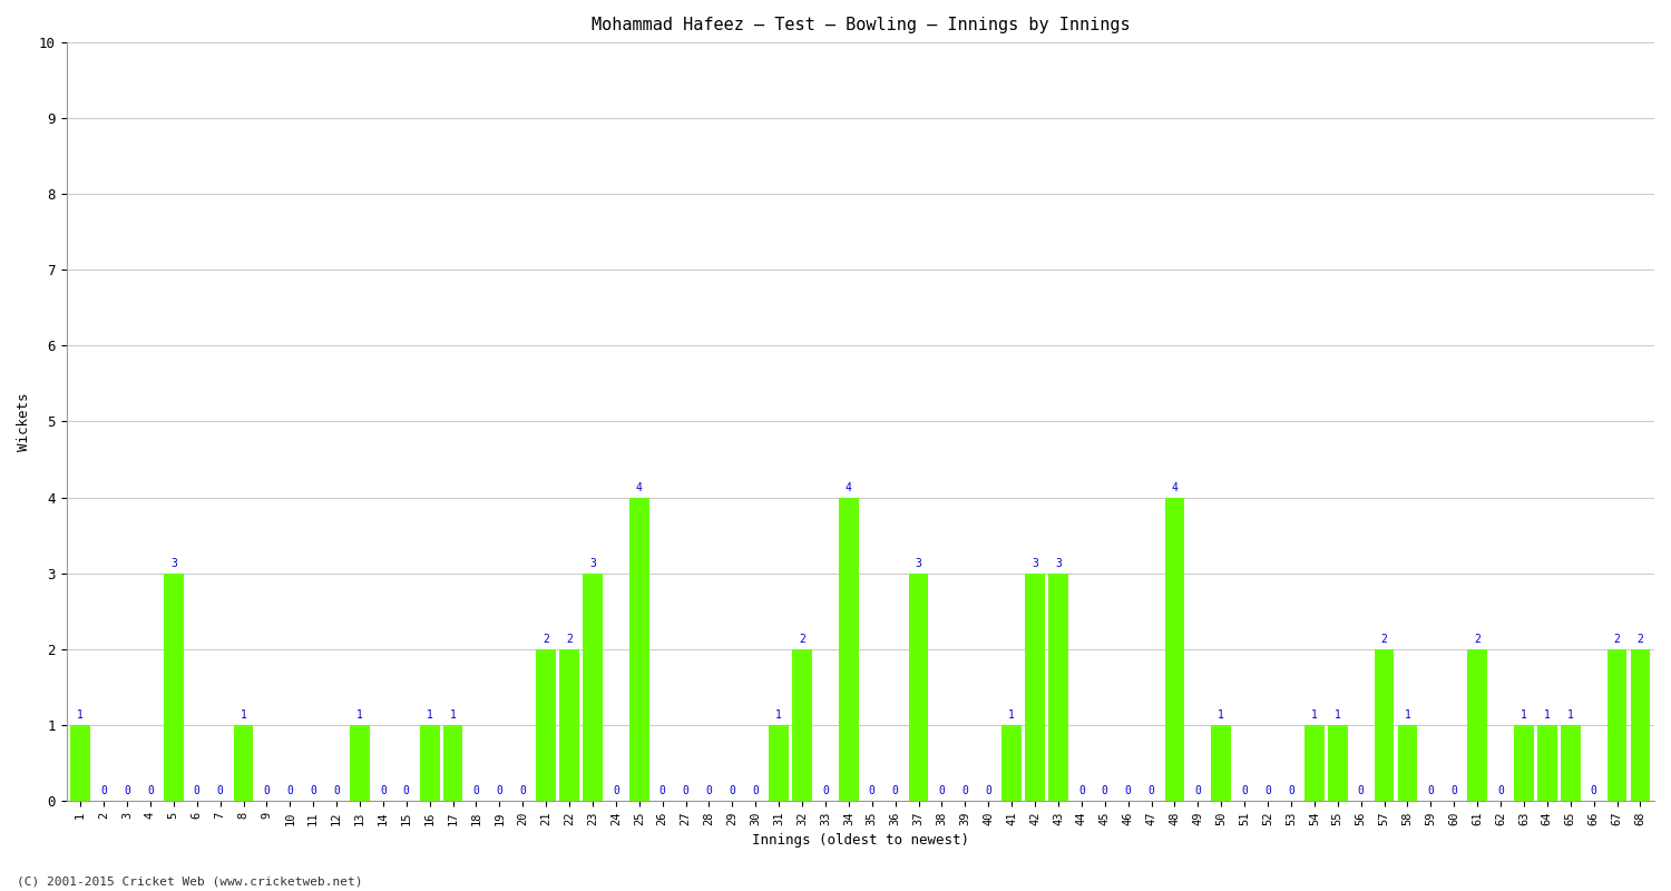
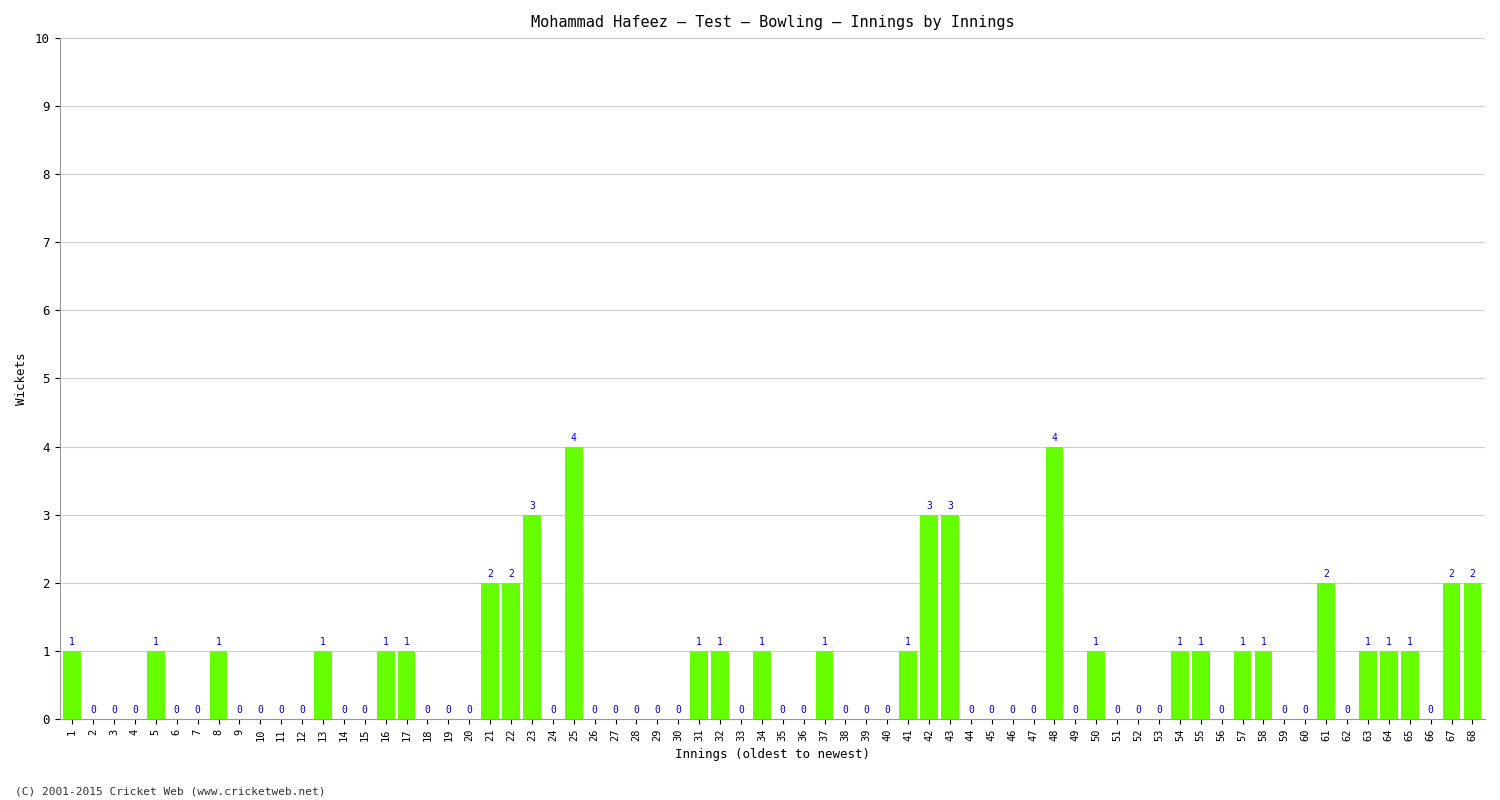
5: 3 -> 1
32: 2 -> 1
34: 4 -> 1
37: 3 -> 1
57: 2 -> 1
